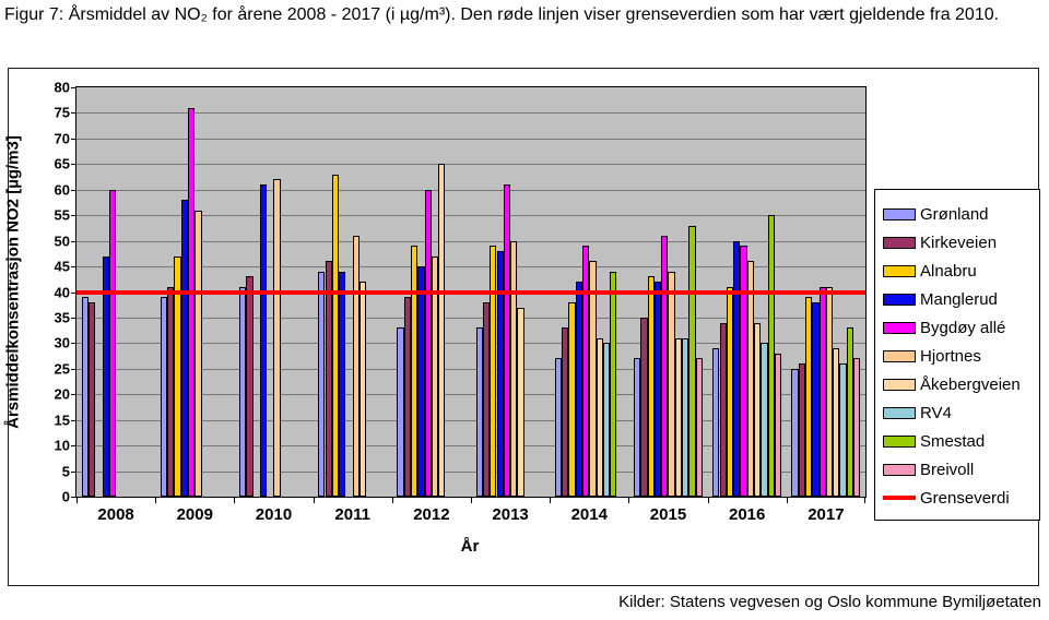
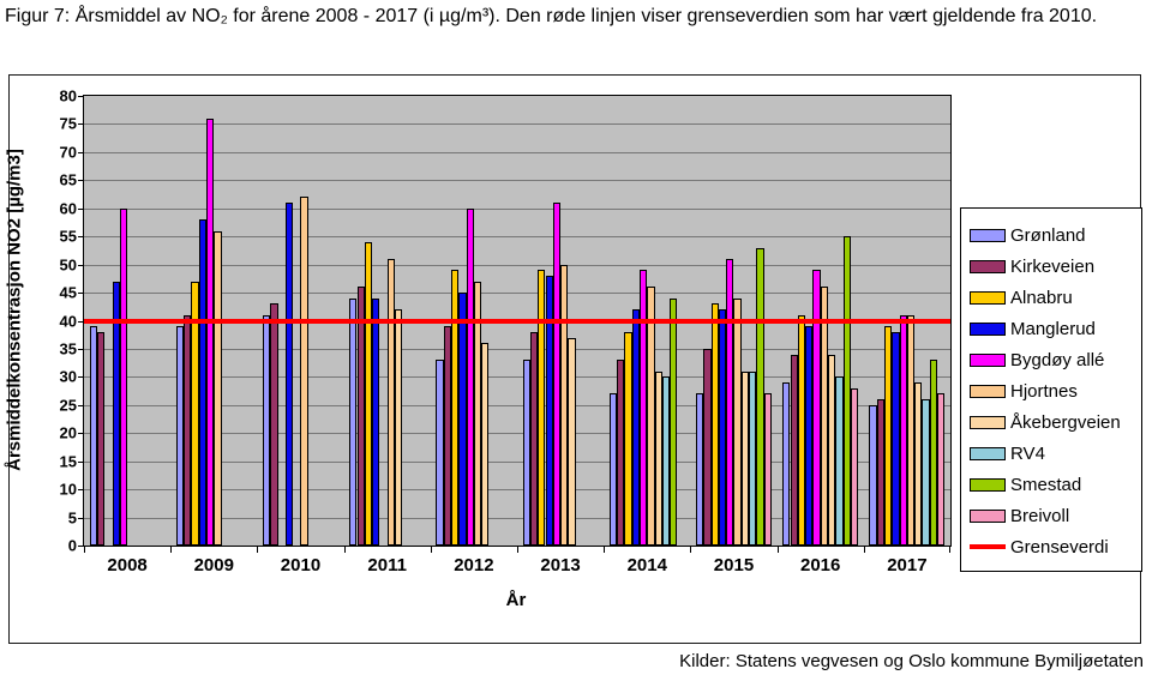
Alnabru/2011: 63 -> 54
Åkebergveien/2012: 65 -> 36
Manglerud/2016: 50 -> 39
